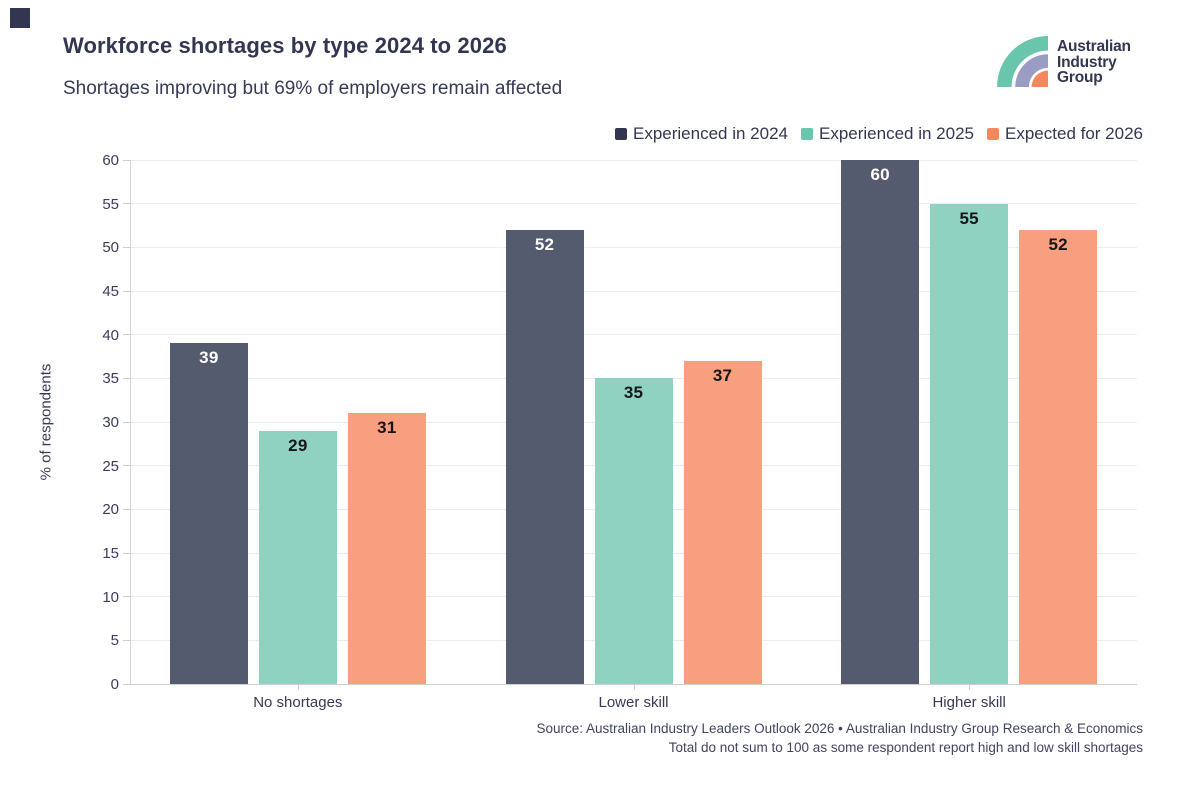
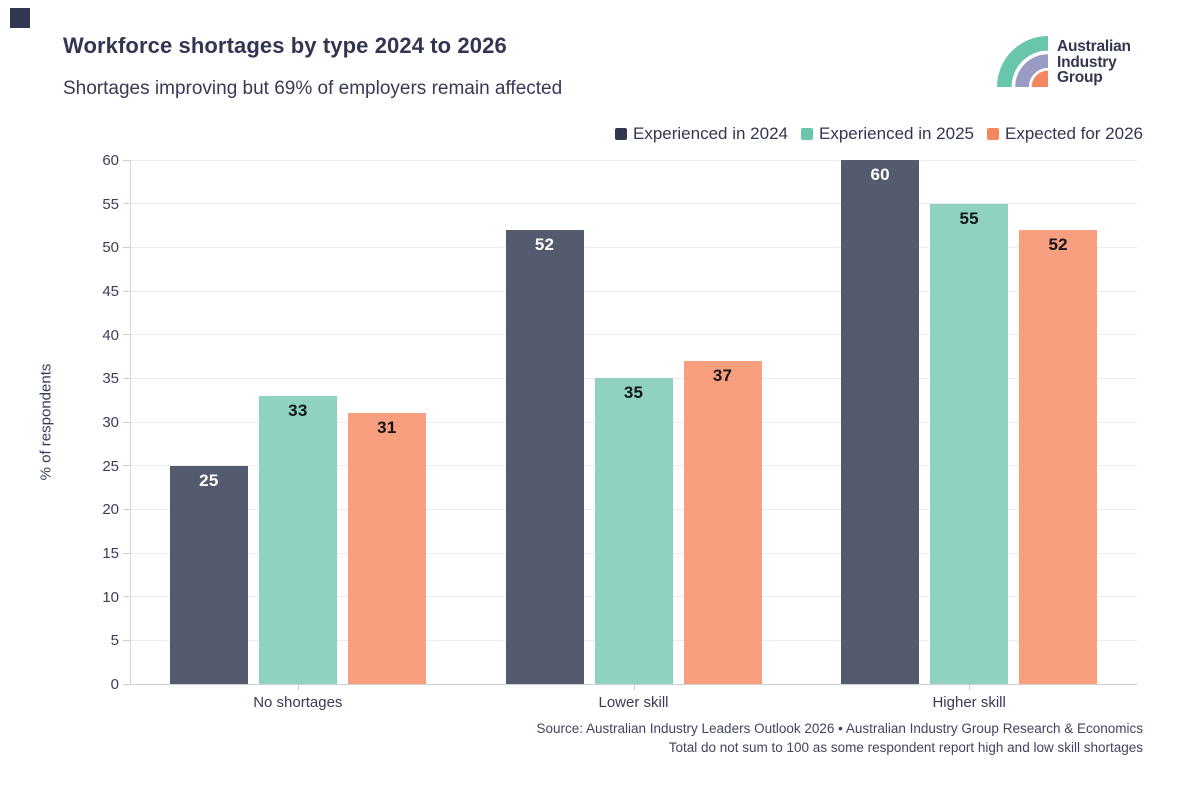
Experienced in 2024/No shortages: 39 -> 25
Experienced in 2025/No shortages: 29 -> 33
